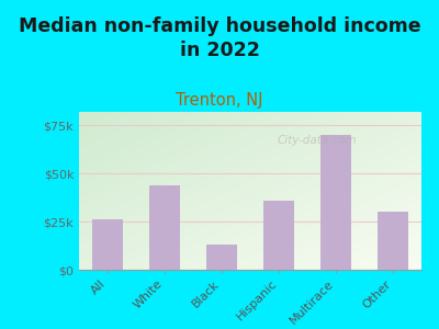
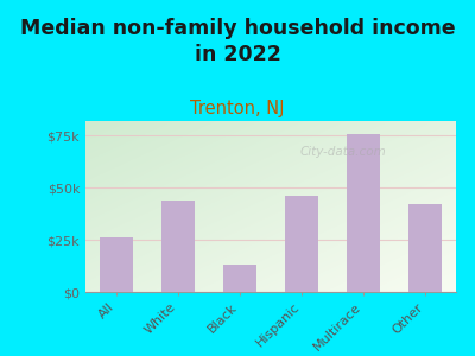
Hispanic: $36k -> $46k
Multirace: $70k -> $76k
Other: $30k -> $42k
